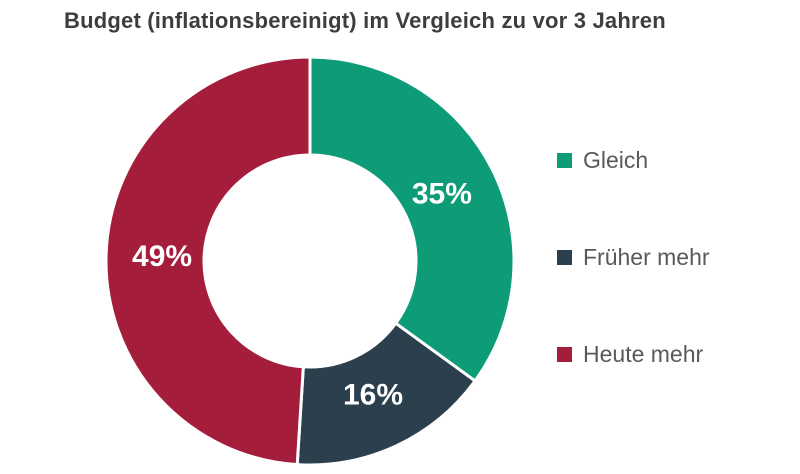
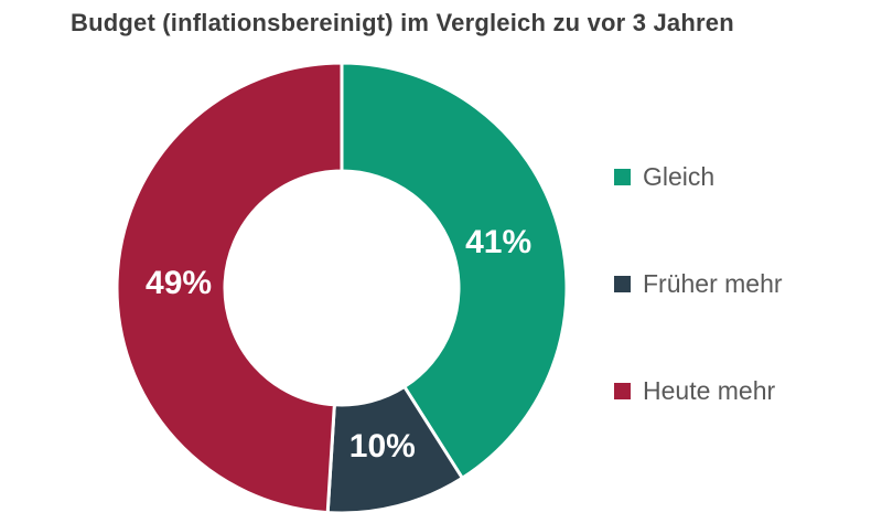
Gleich: 35% -> 41%
Früher mehr: 16% -> 10%
